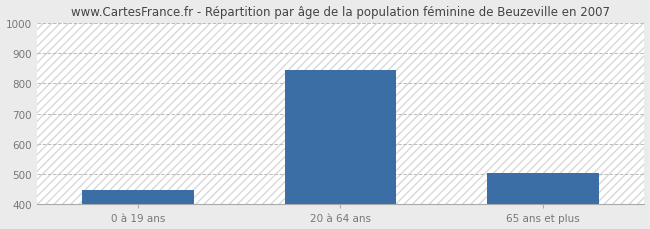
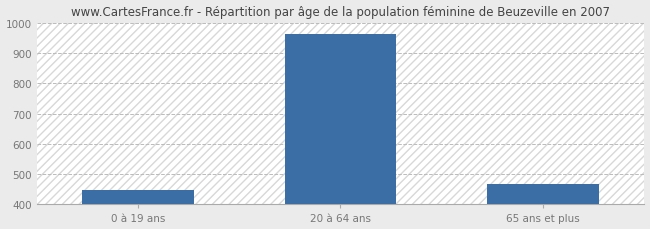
20 à 64 ans: 845 -> 963
65 ans et plus: 505 -> 468
